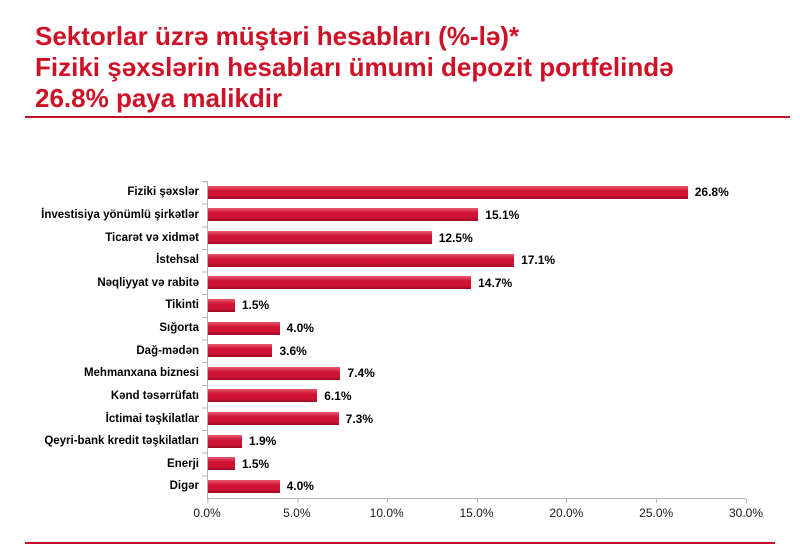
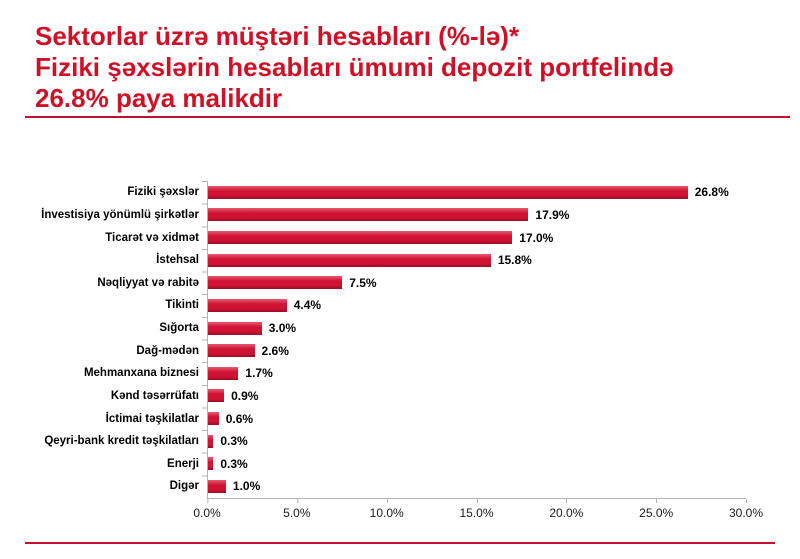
İnvestisiya yönümlü şirkətlər: 15.1% -> 17.9%
Ticarət və xidmət: 12.5% -> 17.0%
İstehsal: 17.1% -> 15.8%
Nəqliyyat və rabitə: 14.7% -> 7.5%
Tikinti: 1.5% -> 4.4%
Sığorta: 4.0% -> 3.0%
Dağ-mədən: 3.6% -> 2.6%
Mehmanxana biznesi: 7.4% -> 1.7%
Kənd təsərrüfatı: 6.1% -> 0.9%
İctimai təşkilatlar: 7.3% -> 0.6%
Qeyri-bank kredit təşkilatları: 1.9% -> 0.3%
Enerji: 1.5% -> 0.3%
Digər: 4.0% -> 1.0%
